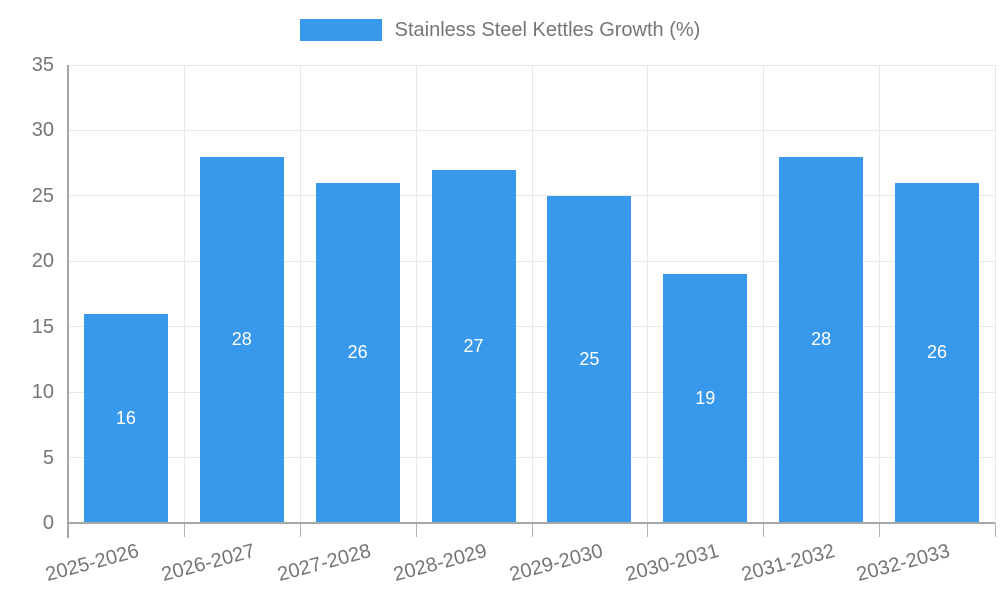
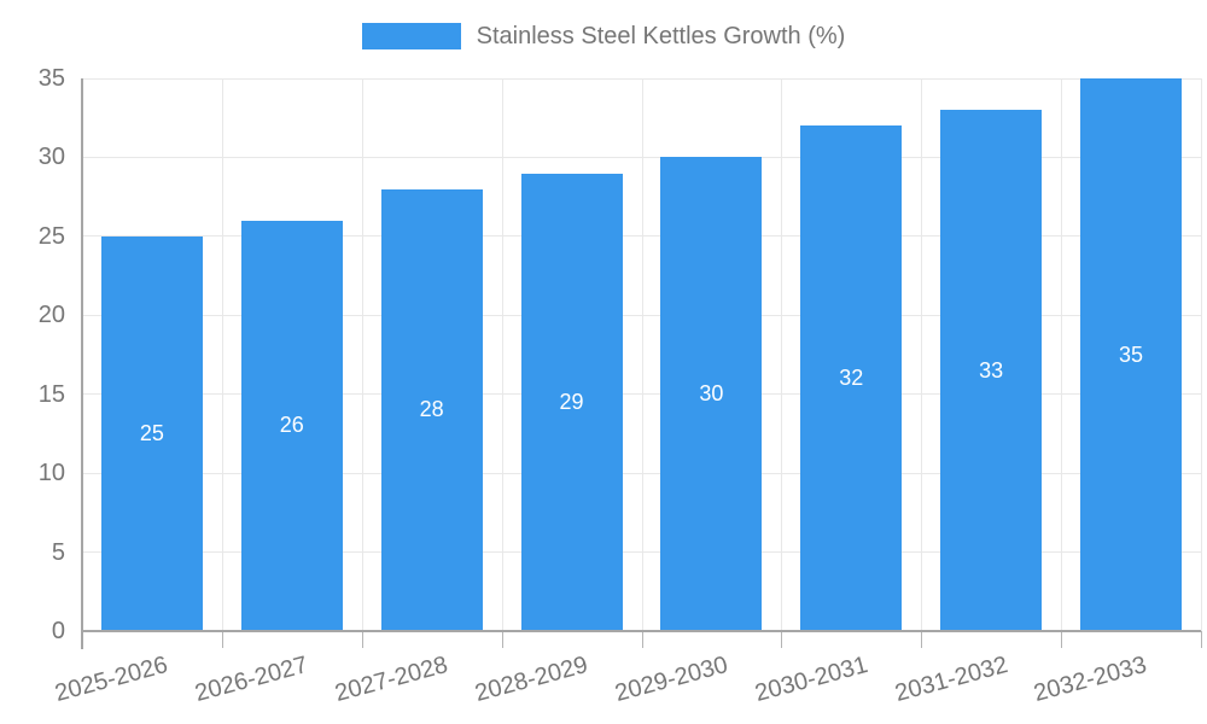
2025-2026: 16 -> 25
2026-2027: 28 -> 26
2027-2028: 26 -> 28
2028-2029: 27 -> 29
2029-2030: 25 -> 30
2030-2031: 19 -> 32
2031-2032: 28 -> 33
2032-2033: 26 -> 35
